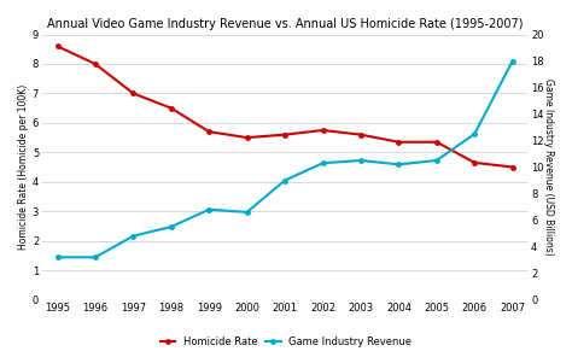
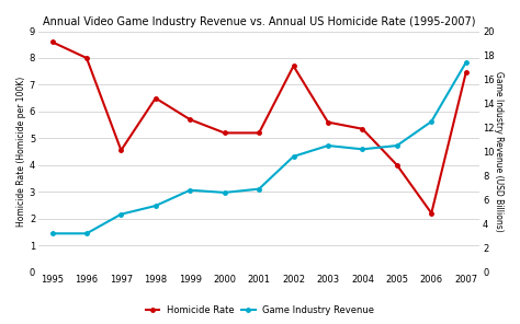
Homicide Rate/1997: 7.00 -> 4.55
Homicide Rate/2000: 5.50 -> 5.20
Homicide Rate/2001: 5.60 -> 5.20
Game Industry Revenue/2001: 9.0 -> 6.9
Homicide Rate/2002: 5.75 -> 7.70
Game Industry Revenue/2002: 10.3 -> 9.6
Homicide Rate/2005: 5.35 -> 4.00
Homicide Rate/2006: 4.65 -> 2.20
Homicide Rate/2007: 4.50 -> 7.45
Game Industry Revenue/2007: 18.0 -> 17.4
